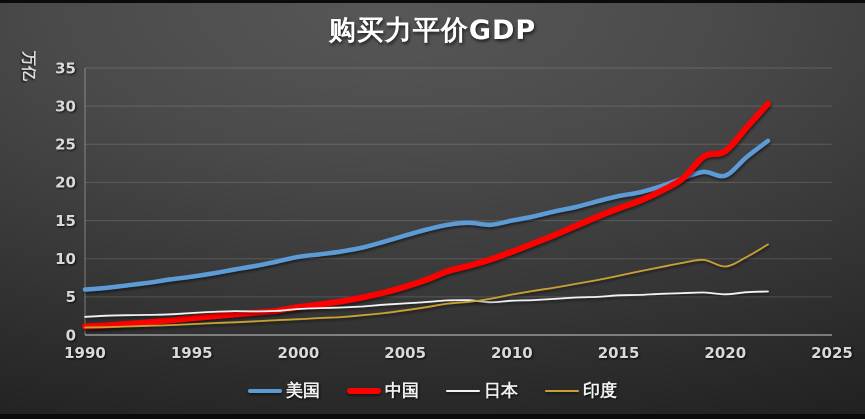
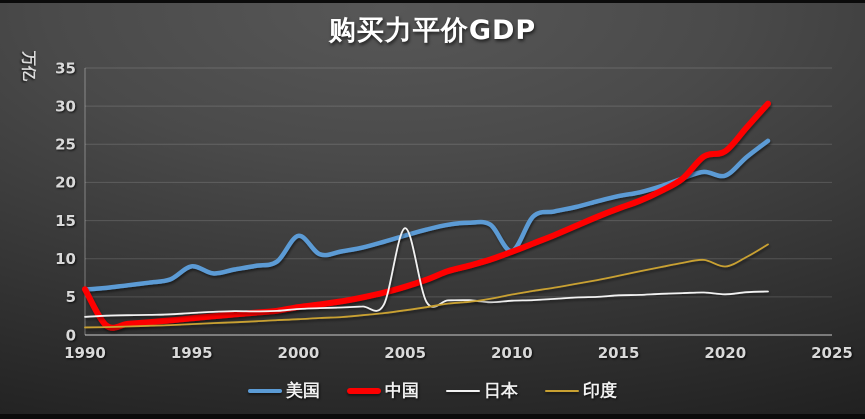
中国/1990: 1 -> 6
美国/1995: 8 -> 9
美国/2000: 10 -> 13
日本/2005: 4 -> 14
美国/2010: 15 -> 11
